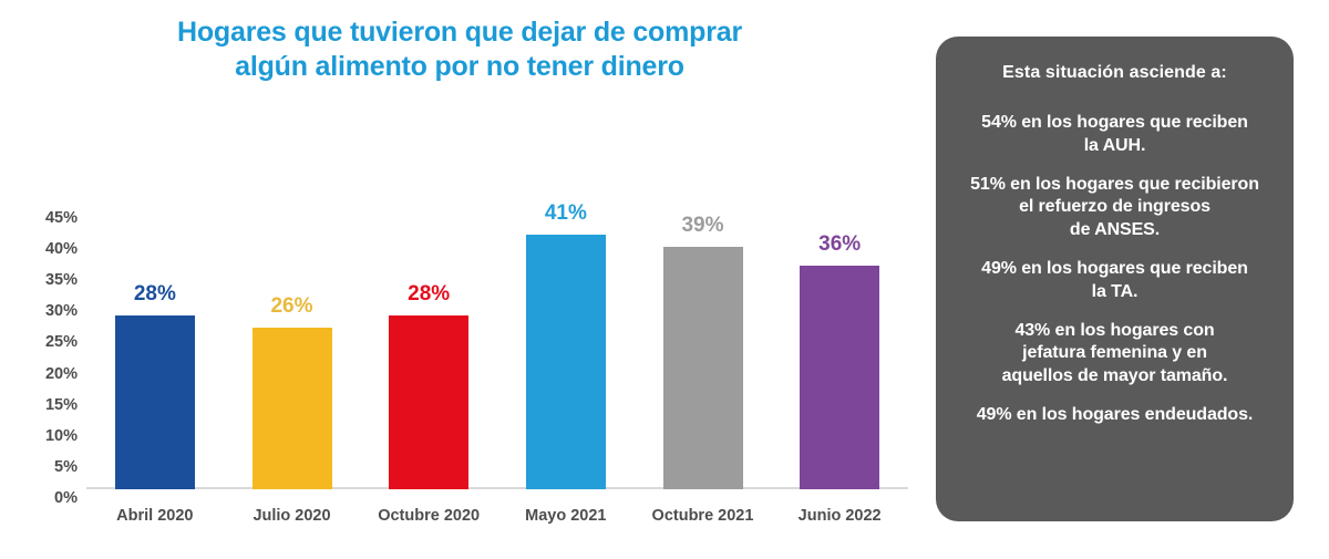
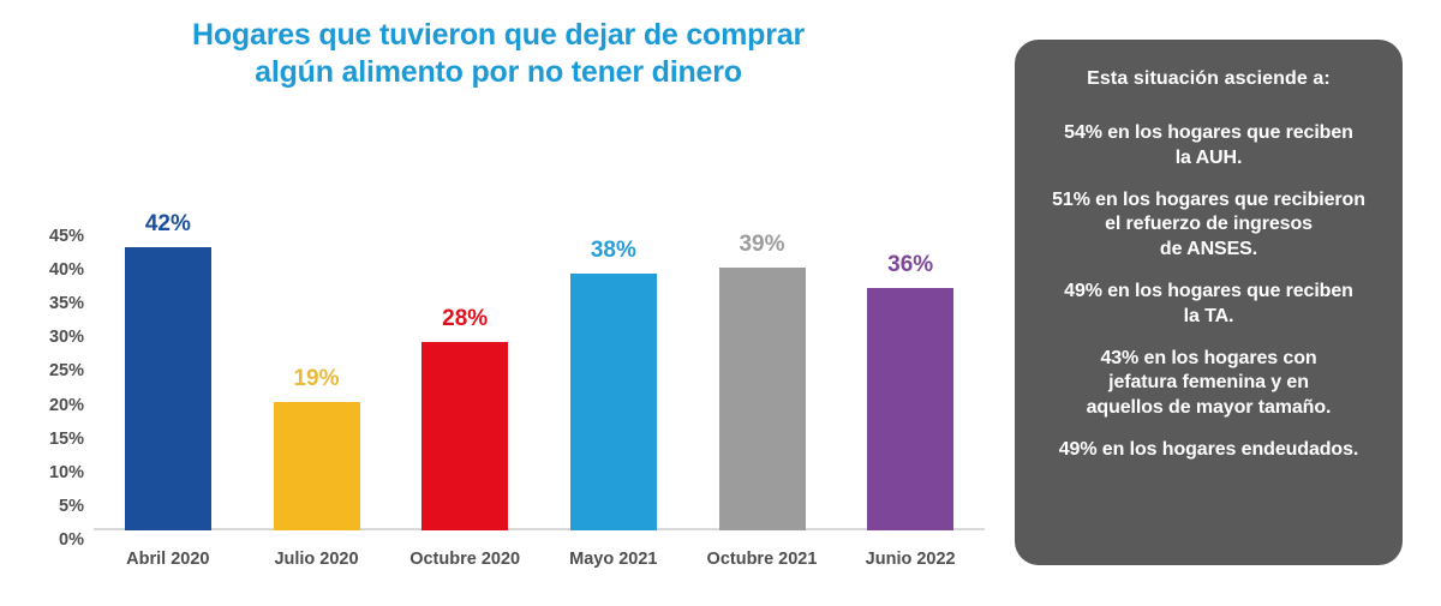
Abril 2020: 28% -> 42%
Julio 2020: 26% -> 19%
Mayo 2021: 41% -> 38%
